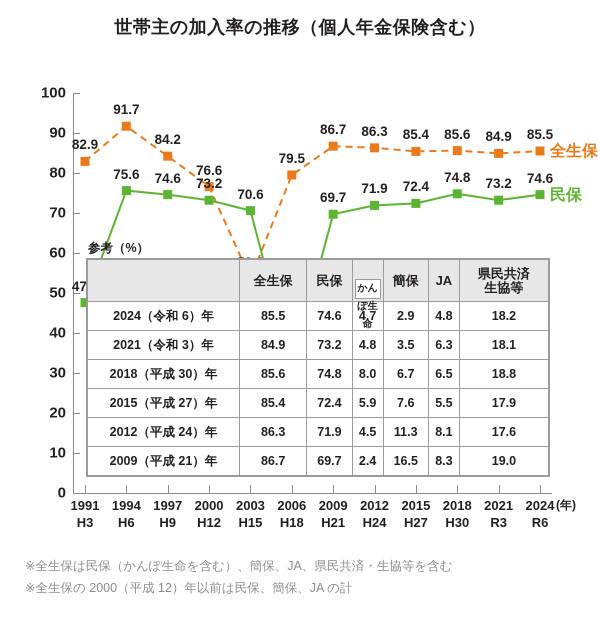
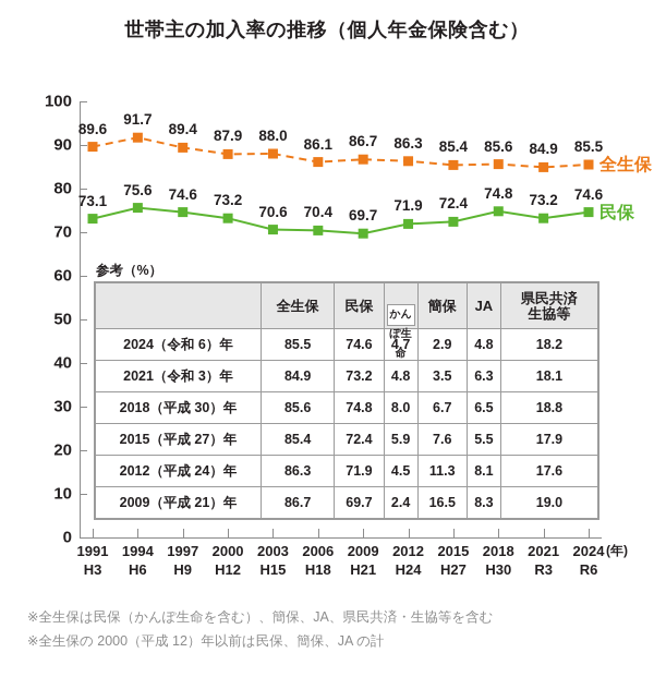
全生保/1991: 82.9 -> 89.6
民保/1991: 47.6 -> 73.1
全生保/1997: 84.2 -> 89.4
全生保/2000: 76.6 -> 87.9
全生保/2003: 53.6 -> 88.0
全生保/2006: 79.5 -> 86.1
民保/2006: 31.2 -> 70.4
